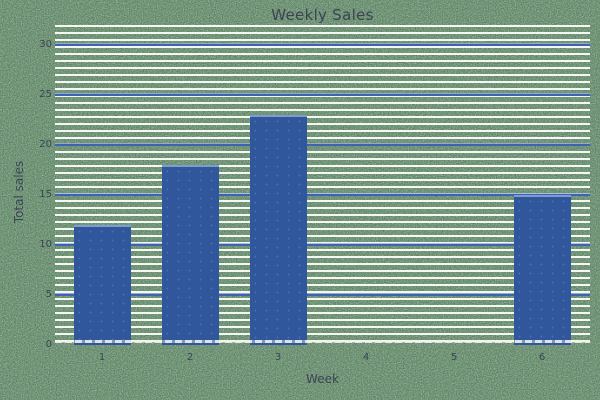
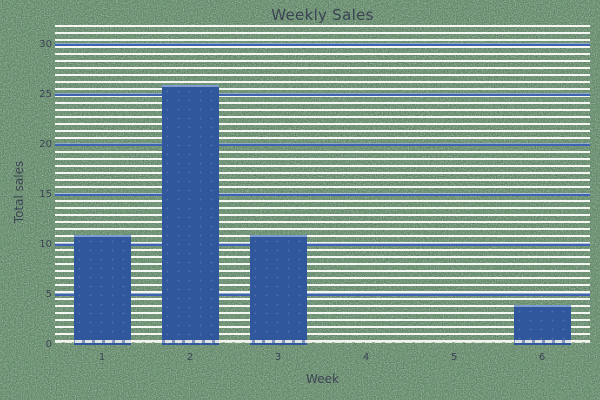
1: 12 -> 11
2: 18 -> 26
3: 23 -> 11
6: 15 -> 4
